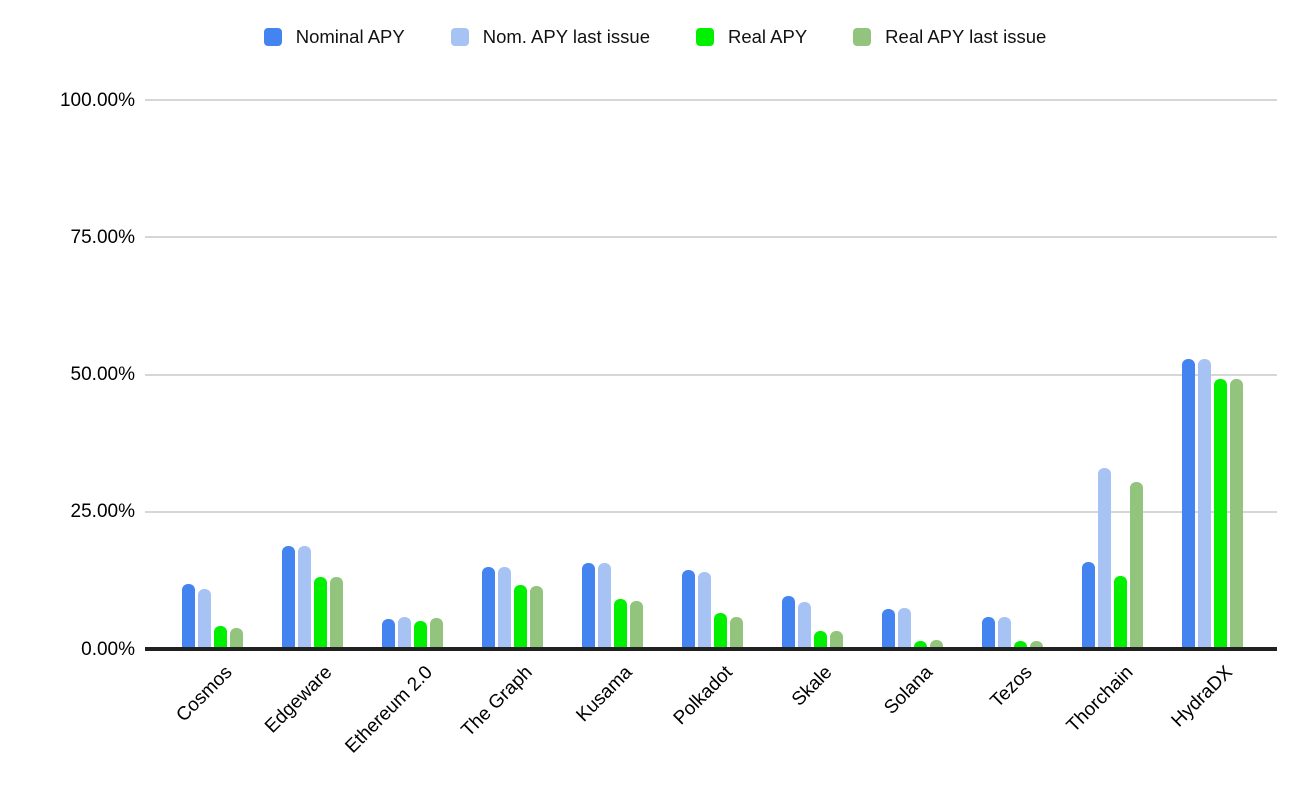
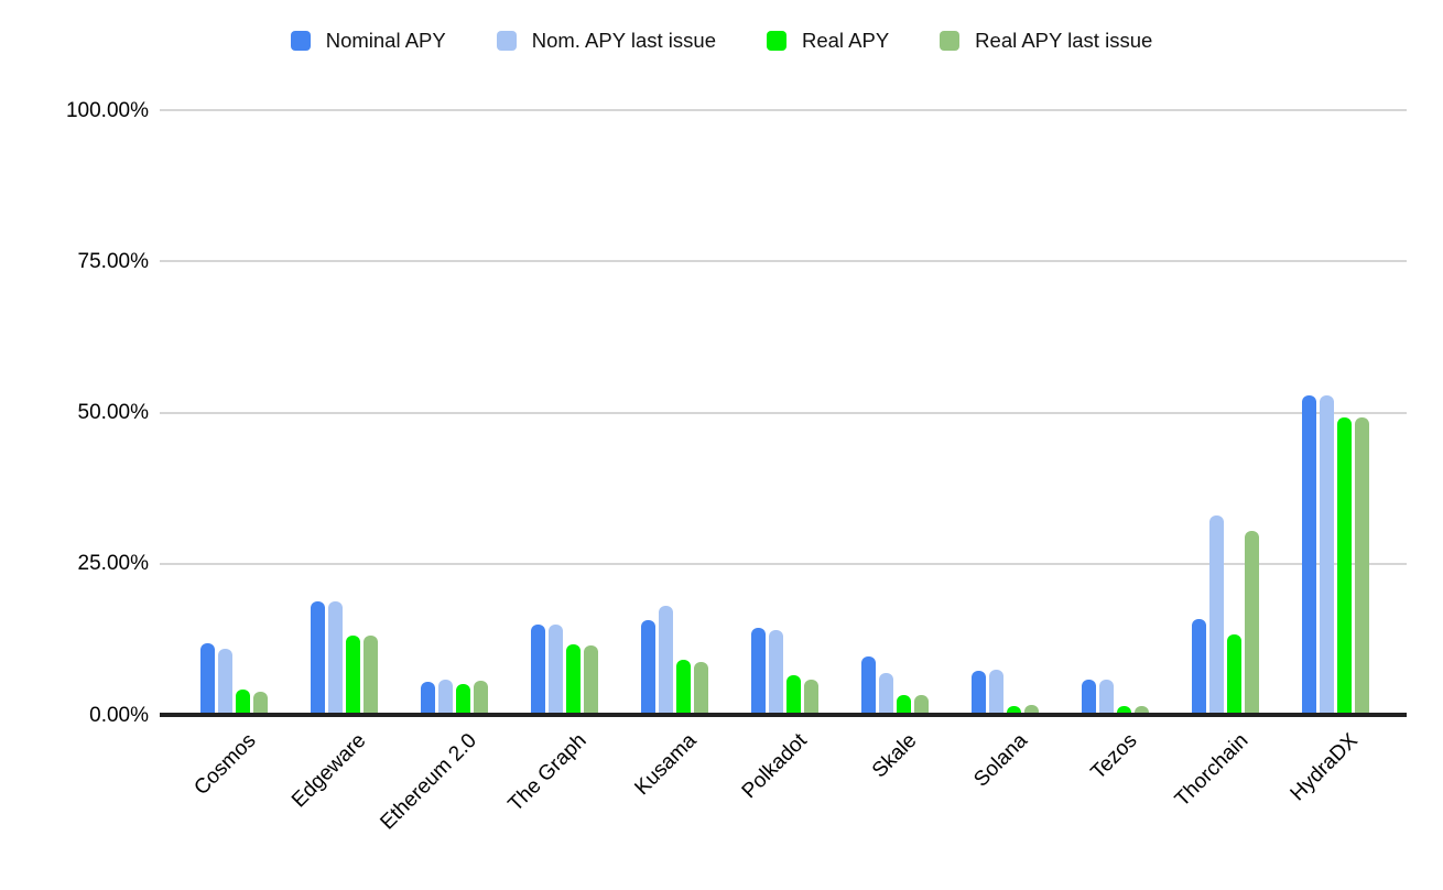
Nom. APY last issue/Kusama: 16% -> 18%
Nom. APY last issue/Skale: 9% -> 7%
